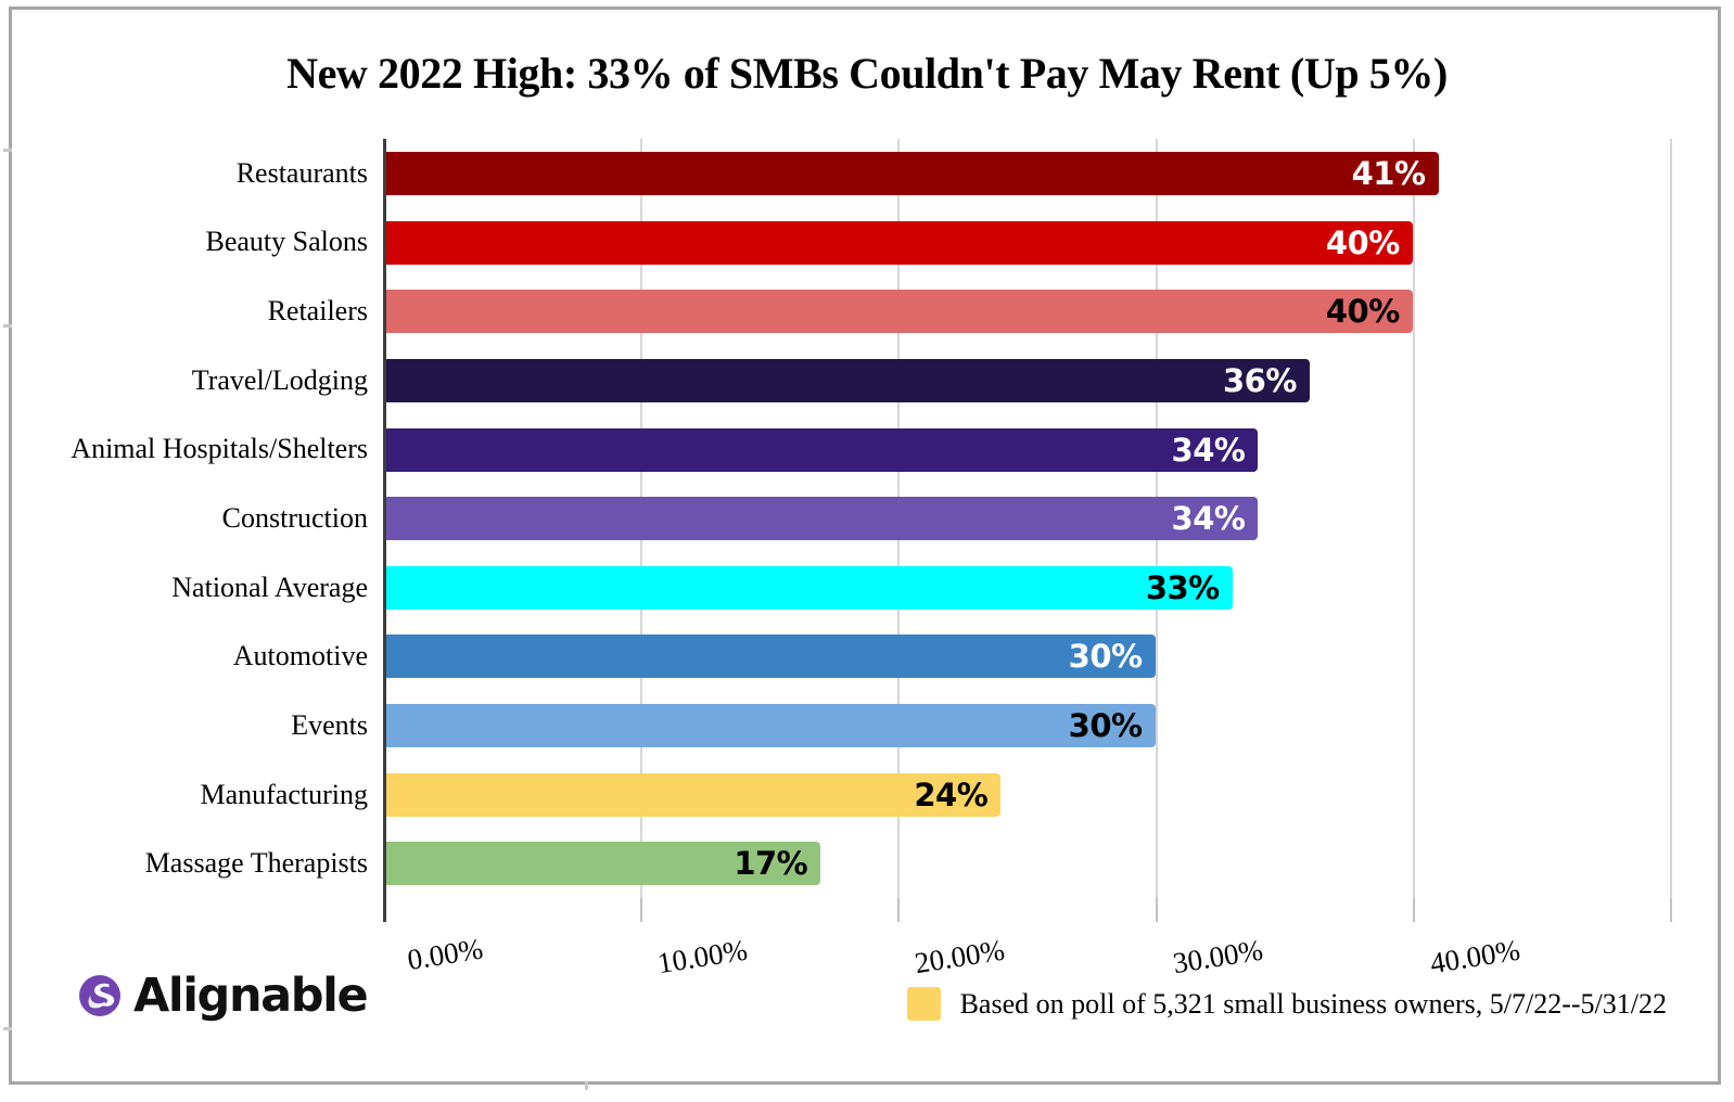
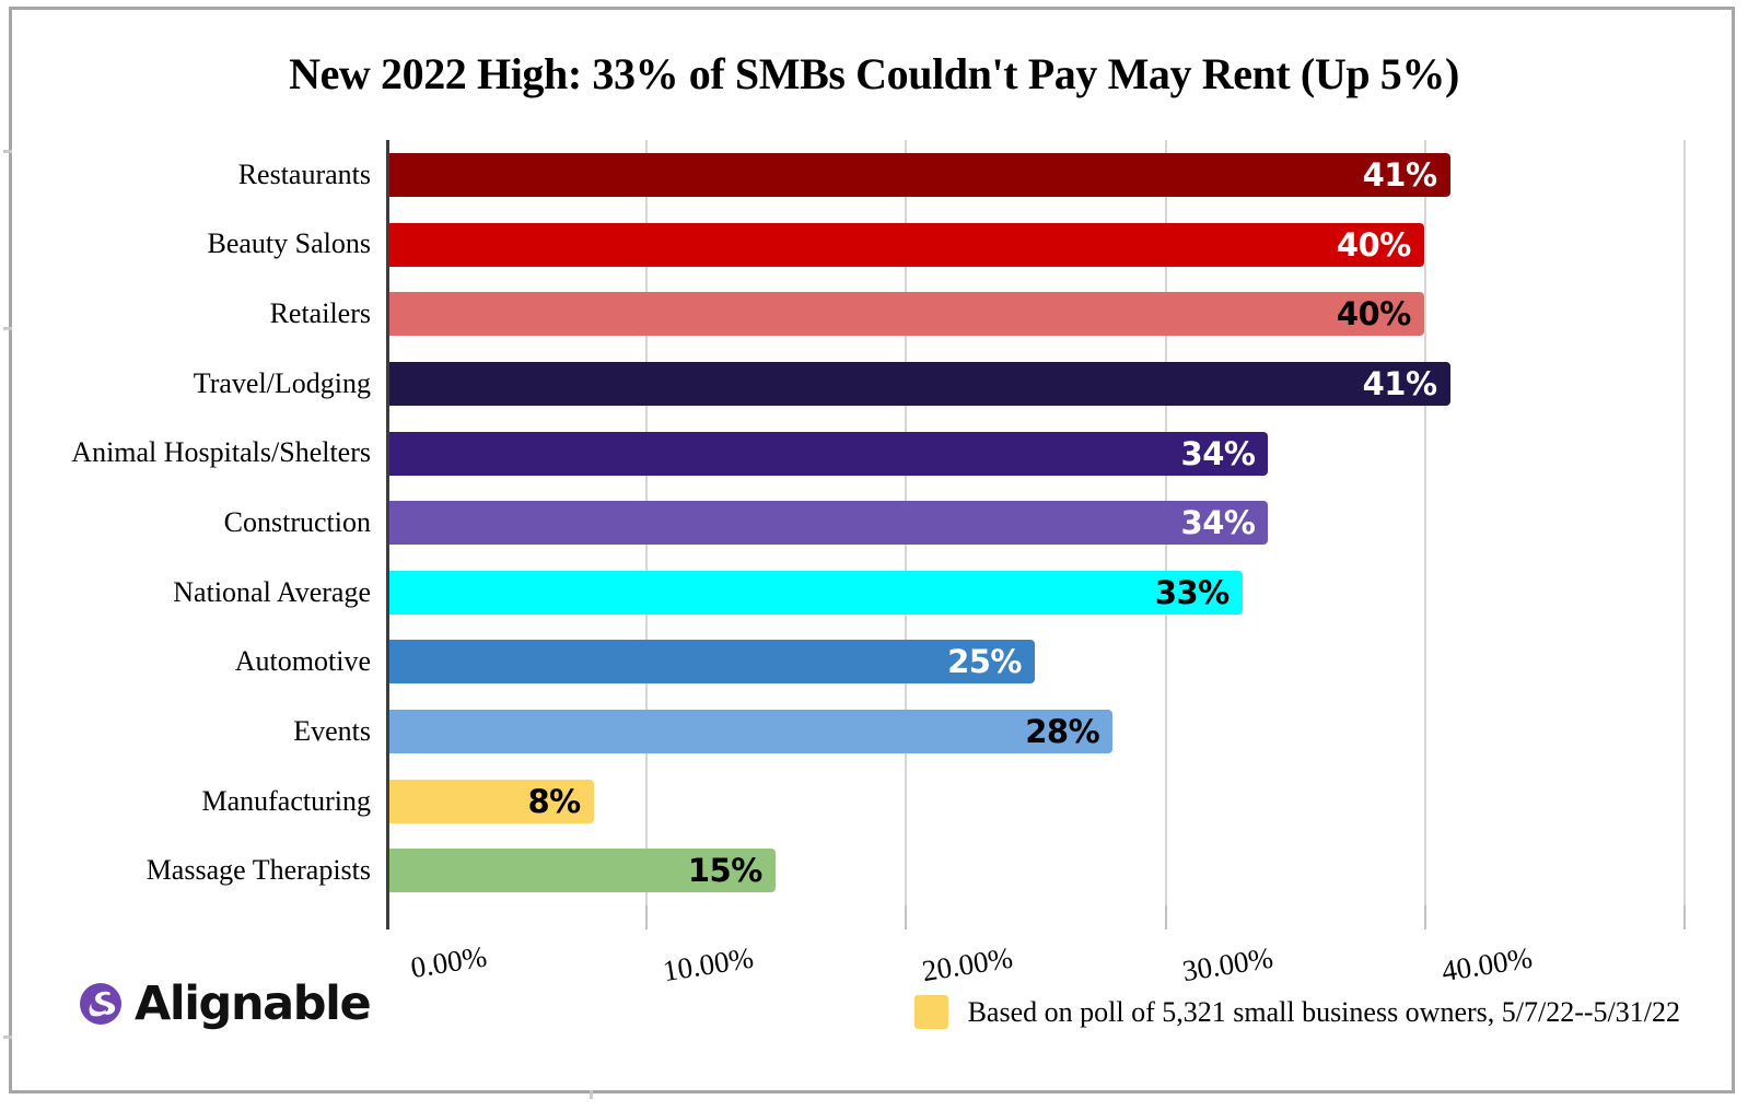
Travel/Lodging: 36% -> 41%
Automotive: 30% -> 25%
Events: 30% -> 28%
Manufacturing: 24% -> 8%
Massage Therapists: 17% -> 15%
